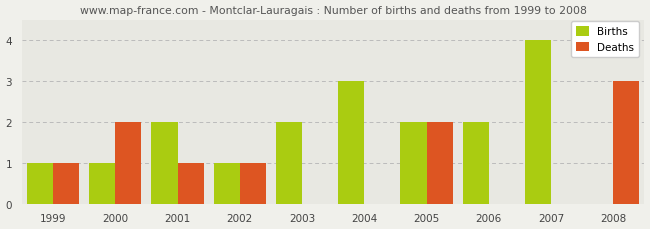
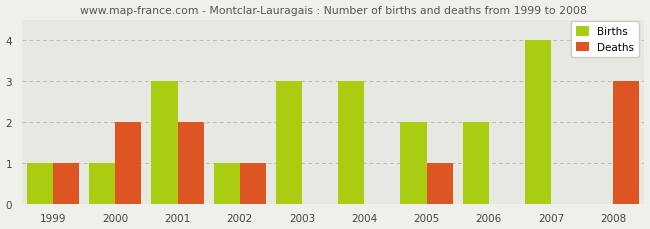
Births/2001: 2 -> 3
Deaths/2001: 1 -> 2
Births/2003: 2 -> 3
Deaths/2005: 2 -> 1
